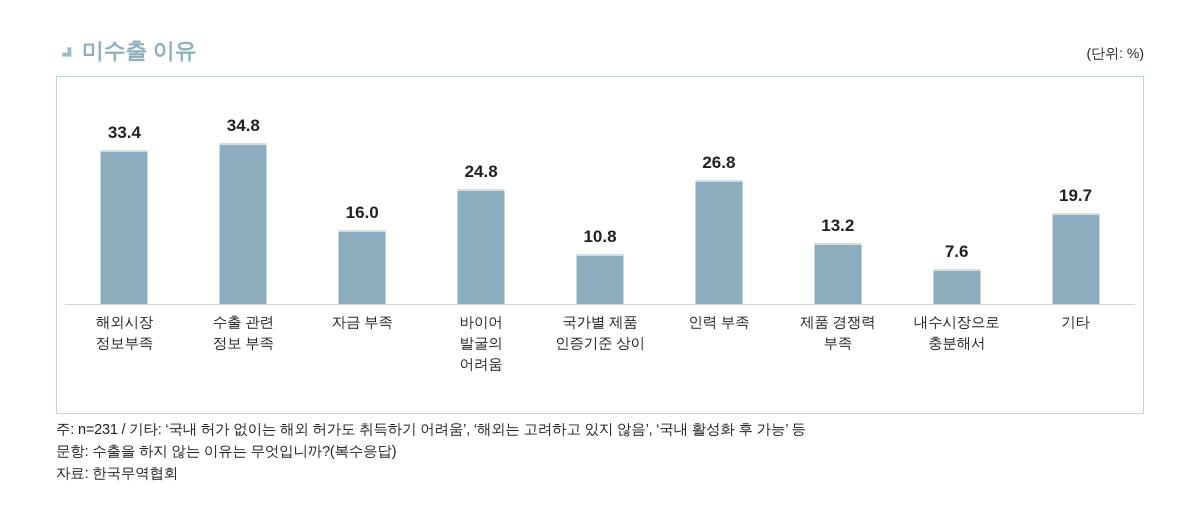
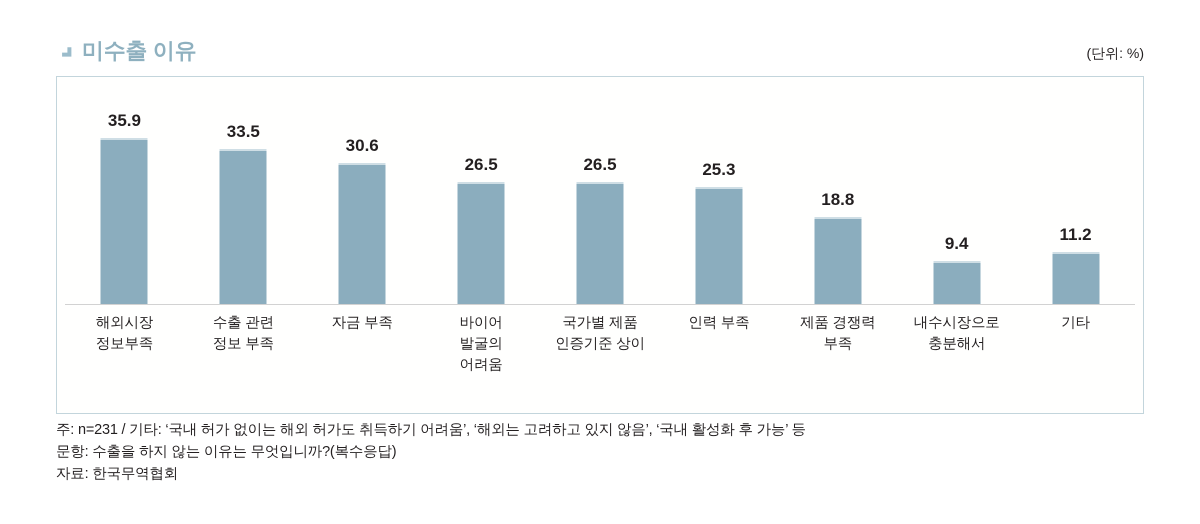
해외시장 정보부족: 33.4 -> 35.9
수출 관련 정보 부족: 34.8 -> 33.5
자금 부족: 16.0 -> 30.6
바이어 발굴의 어려움: 24.8 -> 26.5
국가별 제품 인증기준 상이: 10.8 -> 26.5
인력 부족: 26.8 -> 25.3
제품 경쟁력 부족: 13.2 -> 18.8
내수시장으로 충분해서: 7.6 -> 9.4
기타: 19.7 -> 11.2
